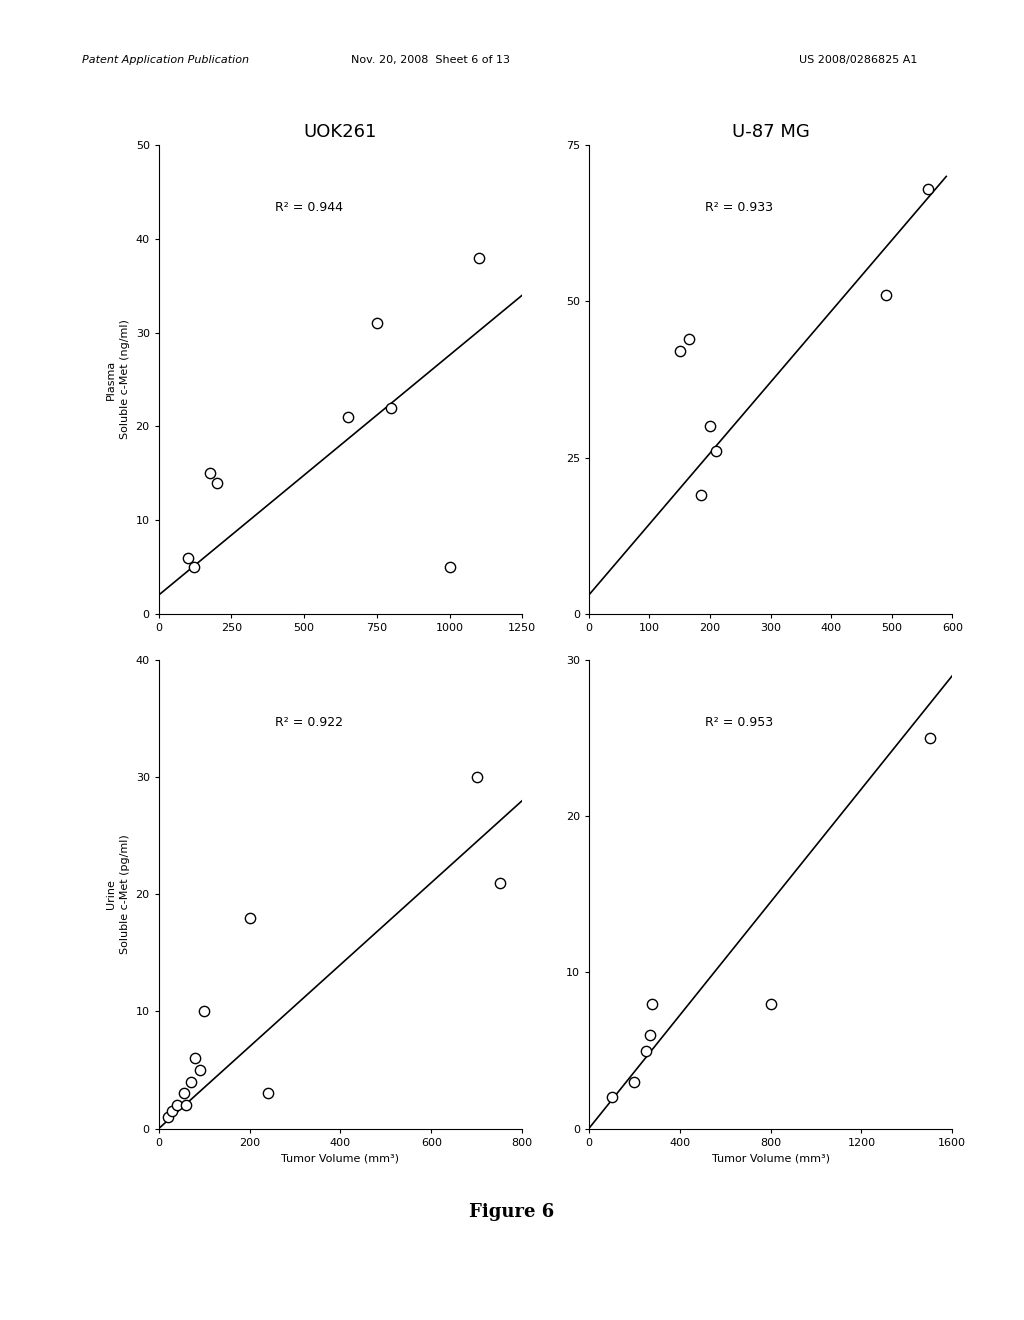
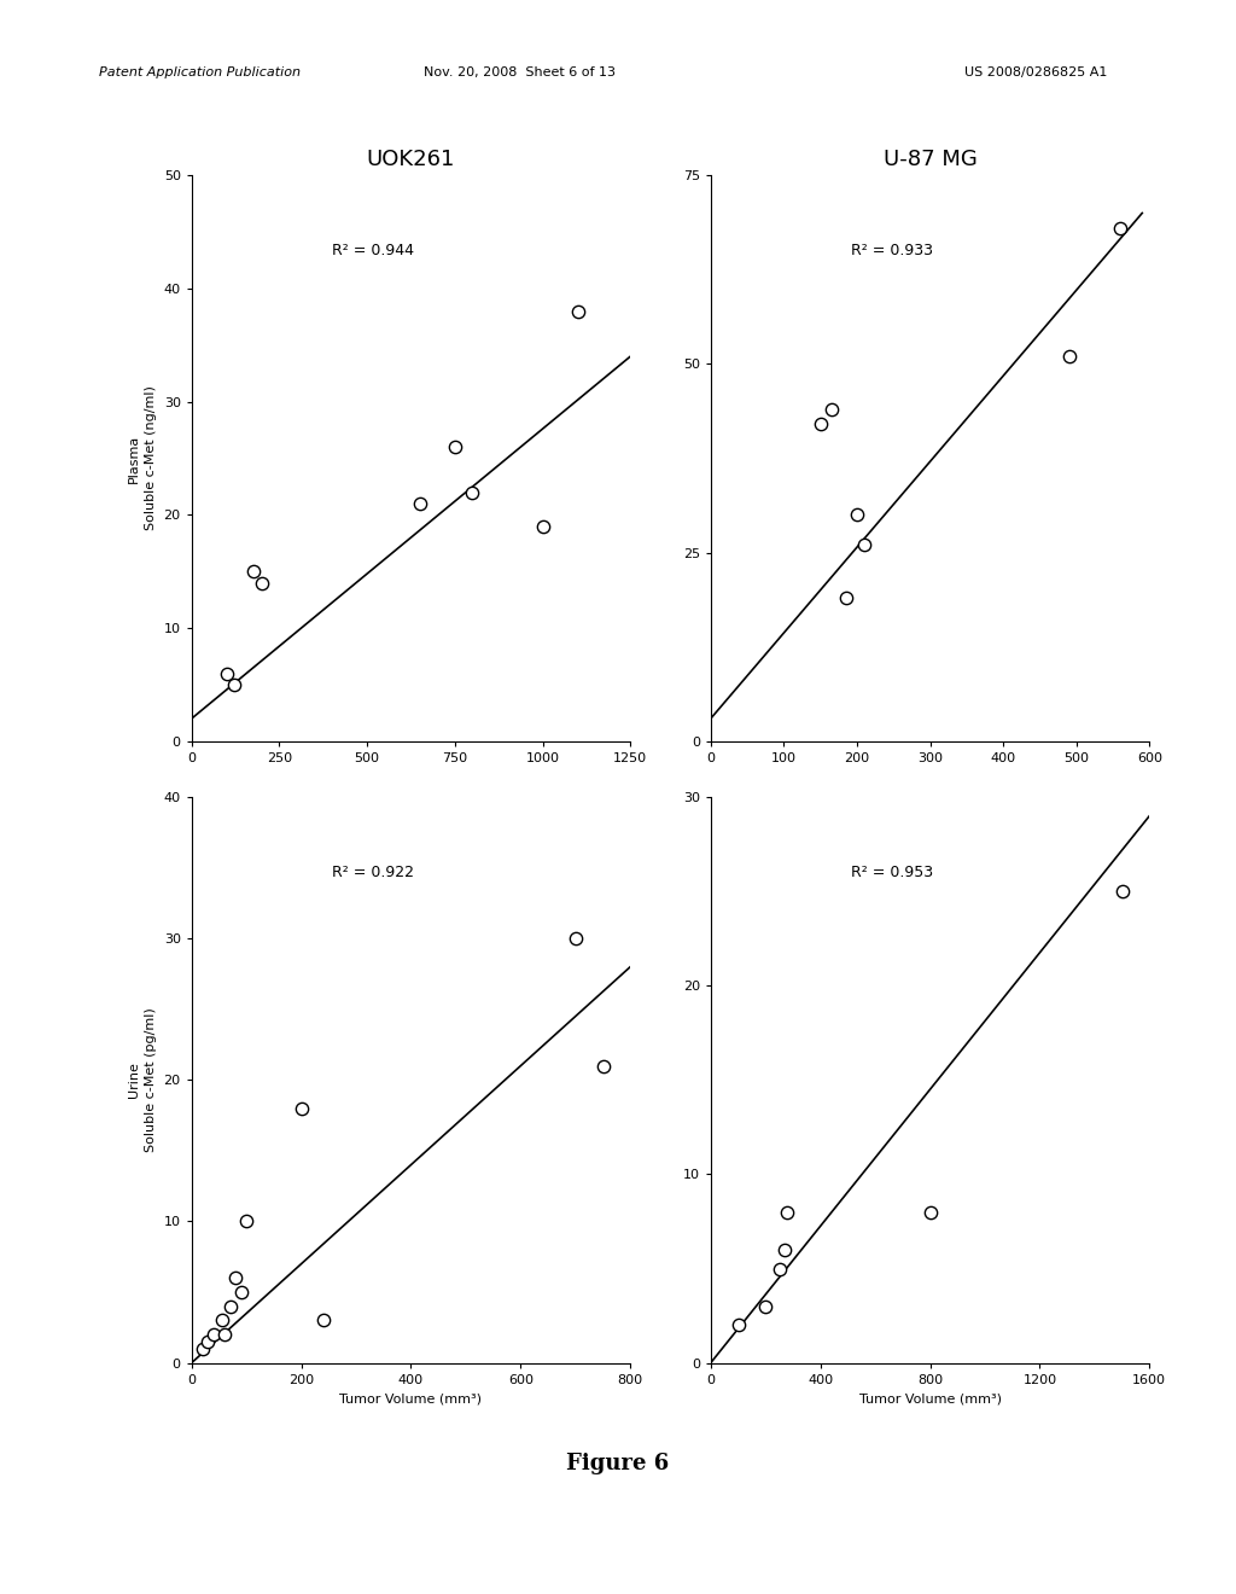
UOK261/750: 31 -> 26
UOK261/1000: 5 -> 19
